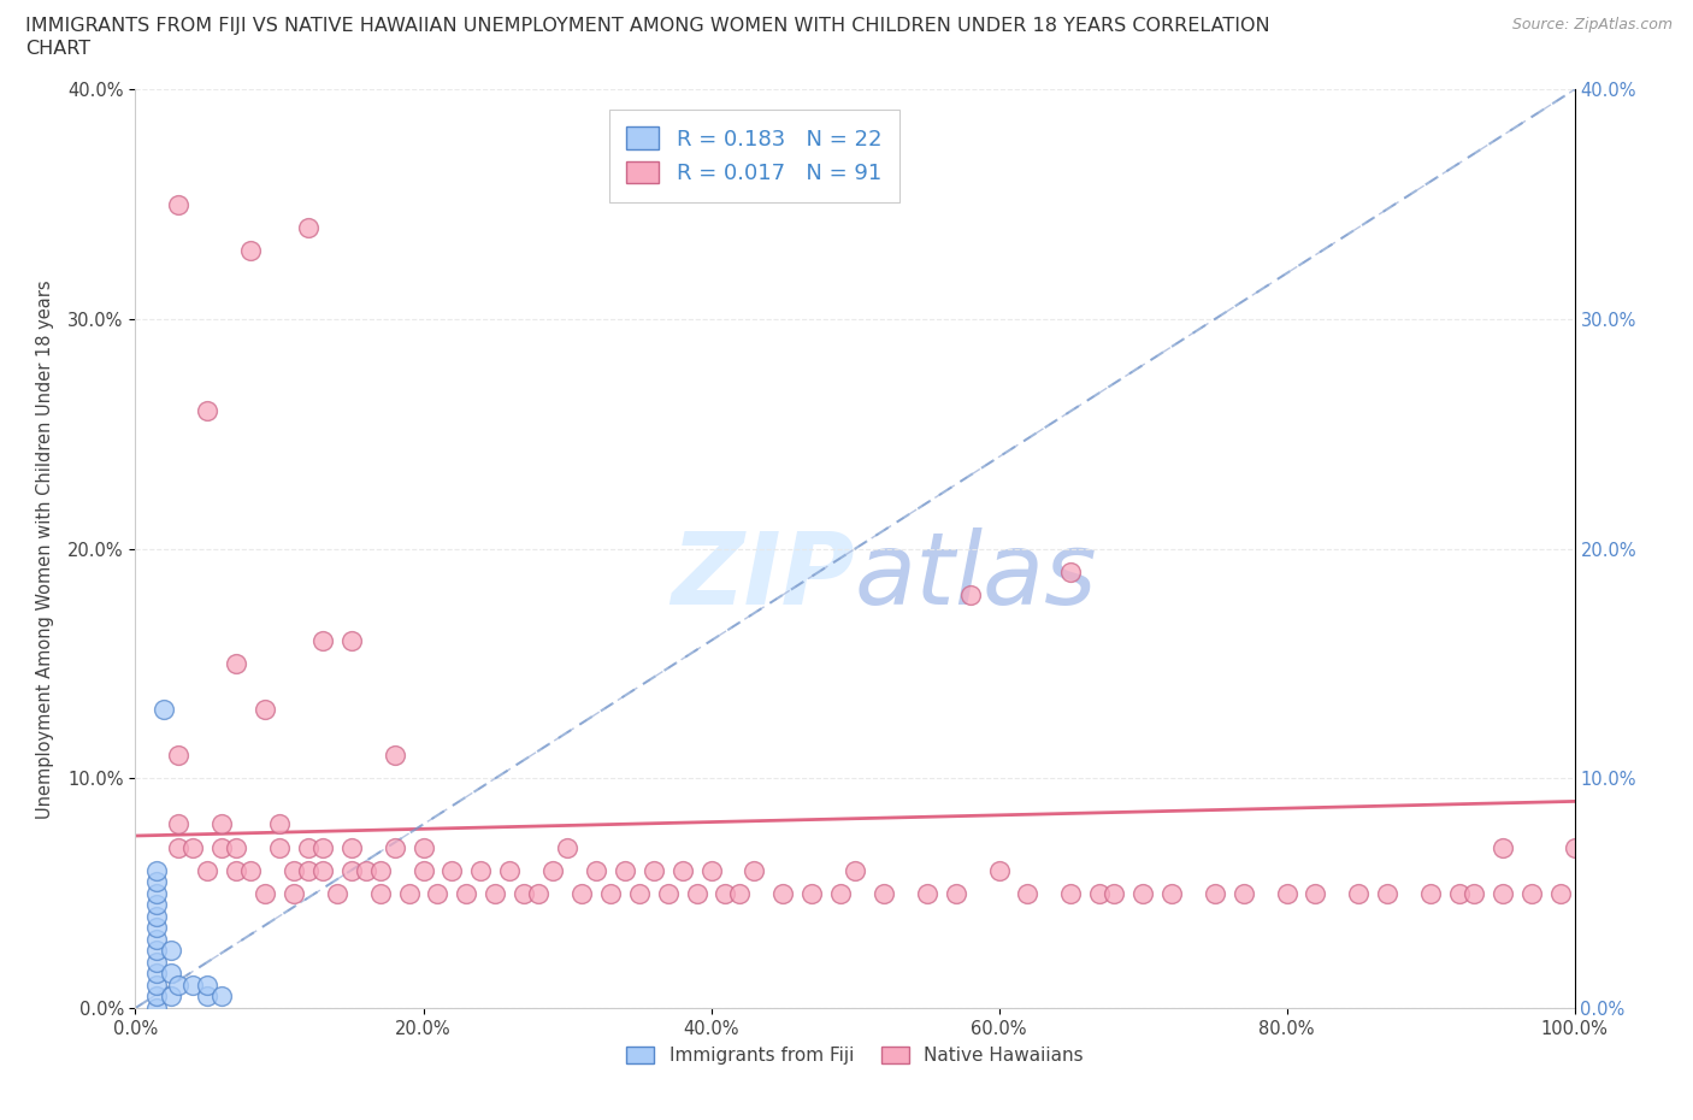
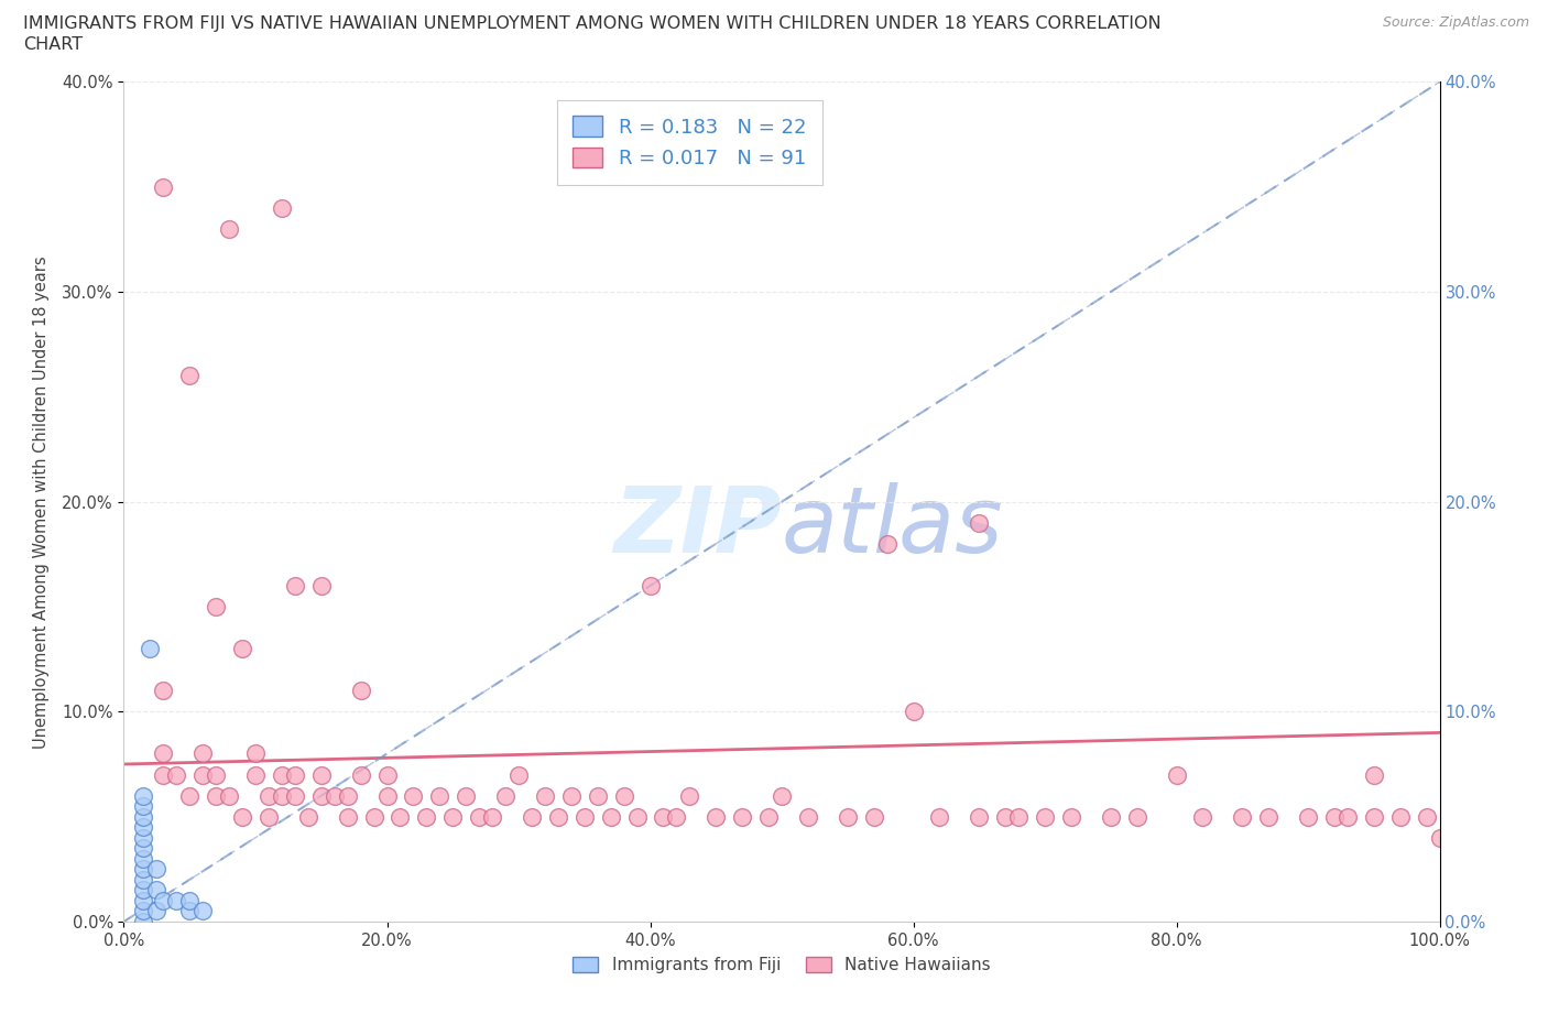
Native Hawaiians/40.0%: 6% -> 16%
Native Hawaiians/60.0%: 6% -> 10%
Native Hawaiians/80.0%: 5% -> 7%
Native Hawaiians/100.0%: 7% -> 4%
